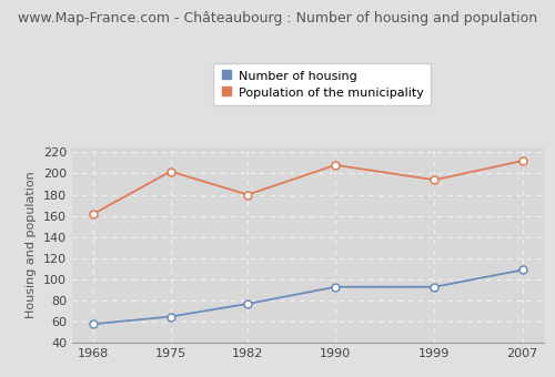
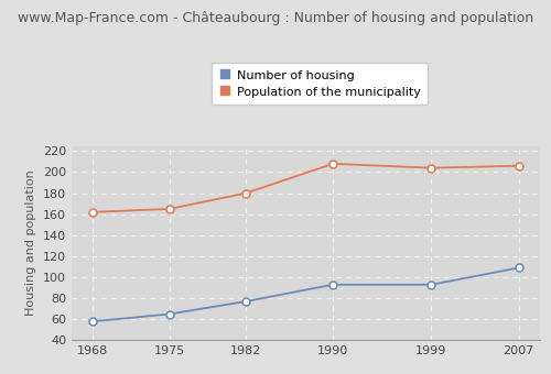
Population of the municipality/1975: 202 -> 165
Population of the municipality/1999: 194 -> 204
Population of the municipality/2007: 212 -> 206
